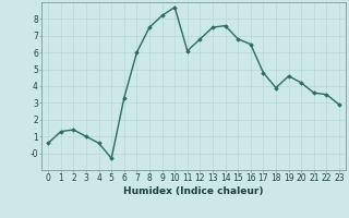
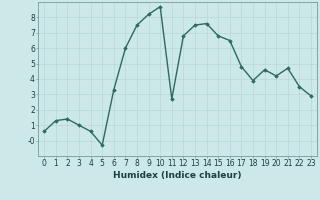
11: 6.1 -> 2.7
21: 3.6 -> 4.7
